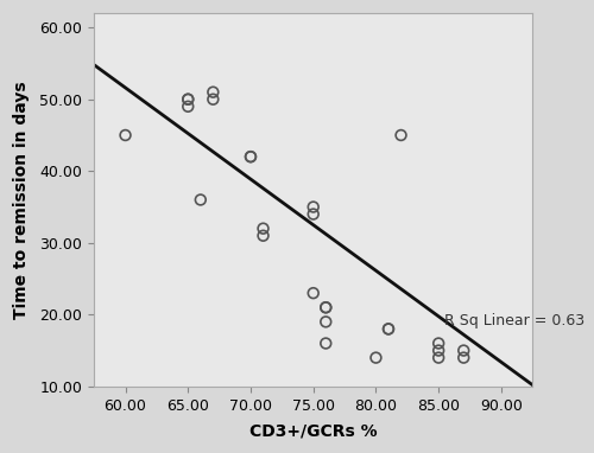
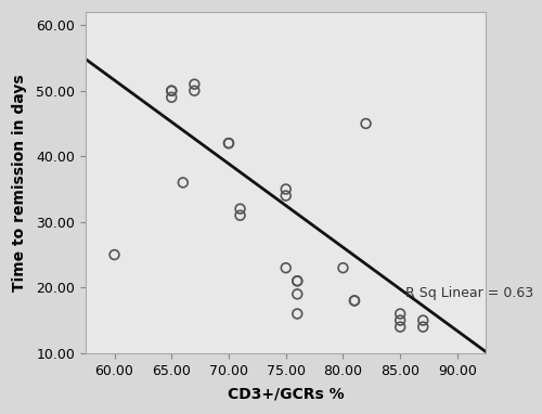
60.00: 45 -> 25
80.00: 14 -> 23
